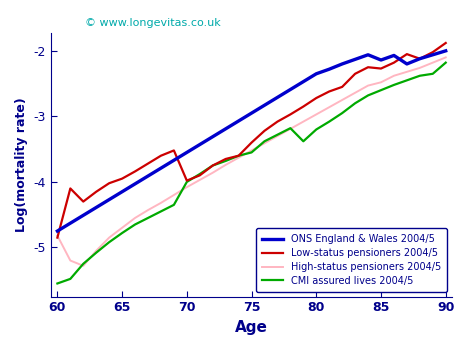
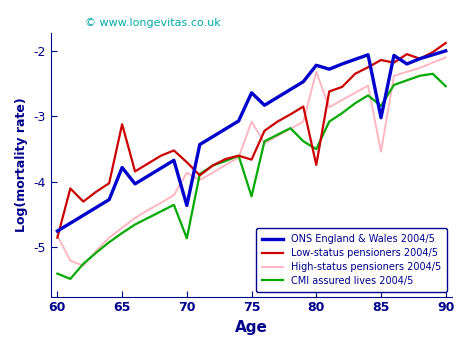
CMI assured lives 2004/5/60: -5.55 -> -5.40
ONS England & Wales 2004/5/65: -4.15 -> -3.78
Low-status pensioners 2004/5/65: -3.95 -> -3.12
ONS England & Wales 2004/5/70: -3.55 -> -4.36
Low-status pensioners 2004/5/70: -3.98 -> -3.70
High-status pensioners 2004/5/70: -4.08 -> -3.86
CMI assured lives 2004/5/70: -4.00 -> -4.86
ONS England & Wales 2004/5/75: -2.95 -> -2.64
Low-status pensioners 2004/5/75: -3.40 -> -3.66
High-status pensioners 2004/5/75: -3.52 -> -3.08
CMI assured lives 2004/5/75: -3.55 -> -4.22
ONS England & Wales 2004/5/80: -2.35 -> -2.22
Low-status pensioners 2004/5/80: -2.72 -> -3.74
High-status pensioners 2004/5/80: -2.97 -> -2.32
CMI assured lives 2004/5/80: -3.20 -> -3.50
ONS England & Wales 2004/5/85: -2.14 -> -3.02
Low-status pensioners 2004/5/85: -2.27 -> -2.14
High-status pensioners 2004/5/85: -2.48 -> -3.54
CMI assured lives 2004/5/85: -2.60 -> -2.84
CMI assured lives 2004/5/90: -2.18 -> -2.54
